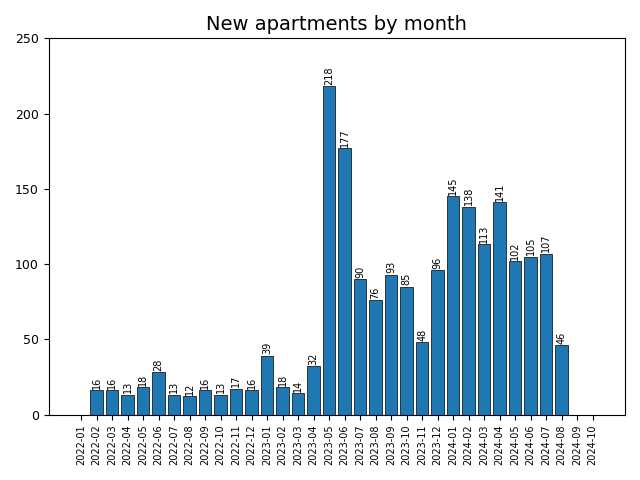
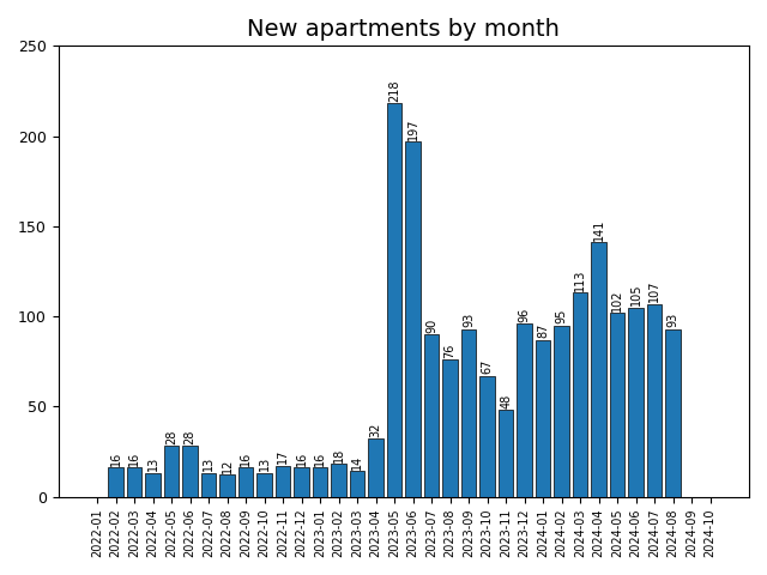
2022-05: 18 -> 28
2023-01: 39 -> 16
2023-06: 177 -> 197
2023-10: 85 -> 67
2024-01: 145 -> 87
2024-02: 138 -> 95
2024-08: 46 -> 93
